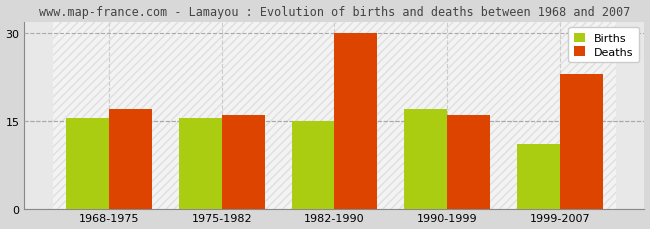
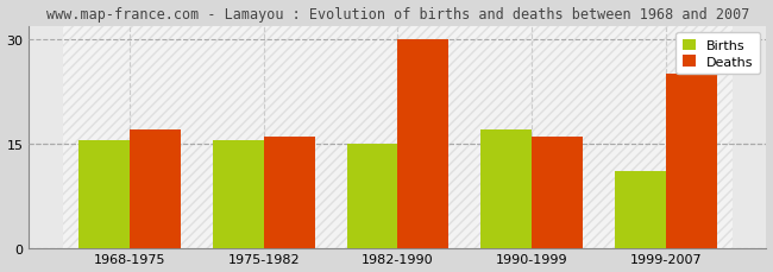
Deaths/1999-2007: 23 -> 25
